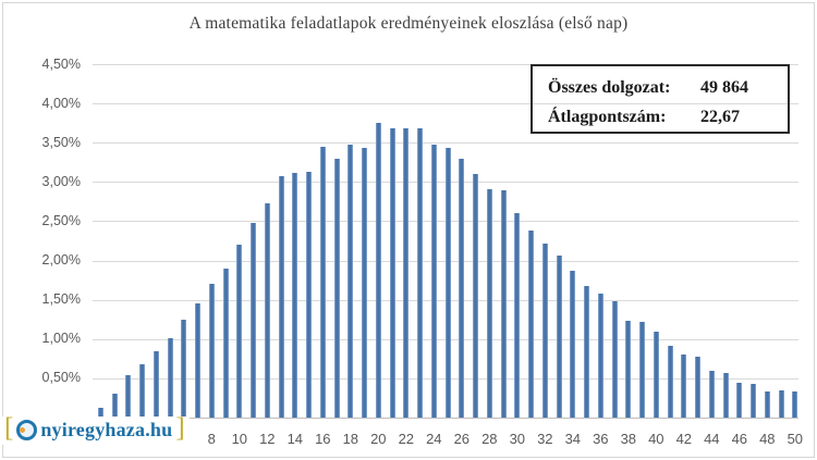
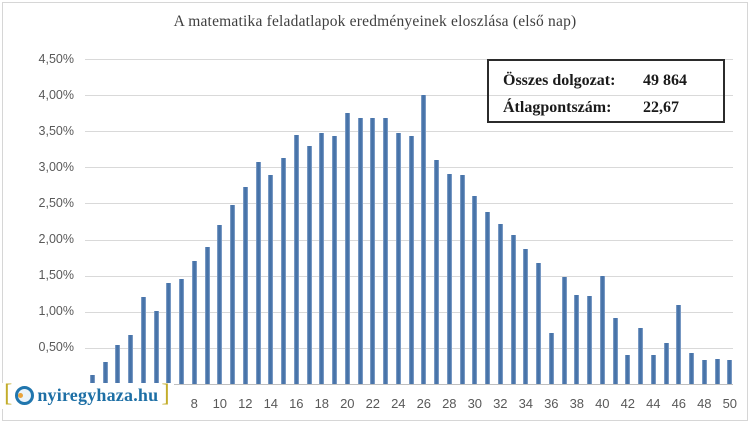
4: 0,8% -> 1,2%
6: 1,2% -> 1,4%
14: 3,1% -> 2,9%
26: 3,3% -> 4,0%
36: 1,6% -> 0,7%
40: 1,1% -> 1,5%
42: 0,8% -> 0,4%
44: 0,6% -> 0,4%
46: 0,5% -> 1,1%
